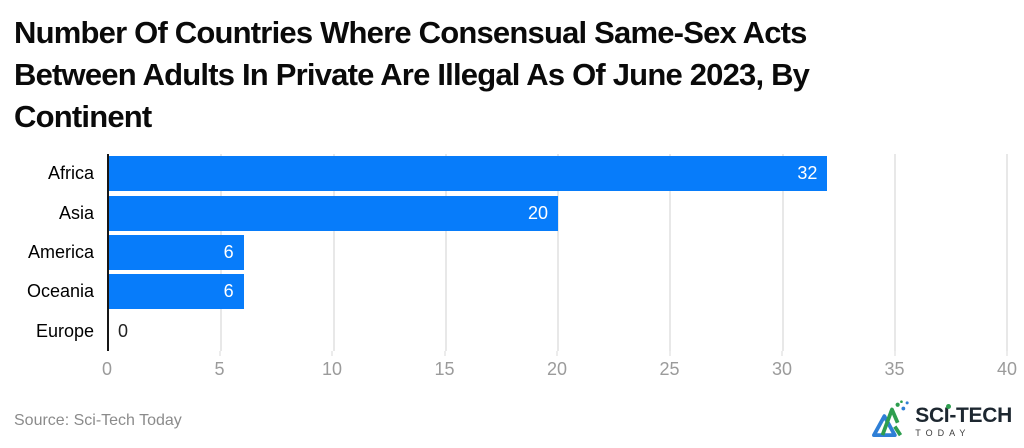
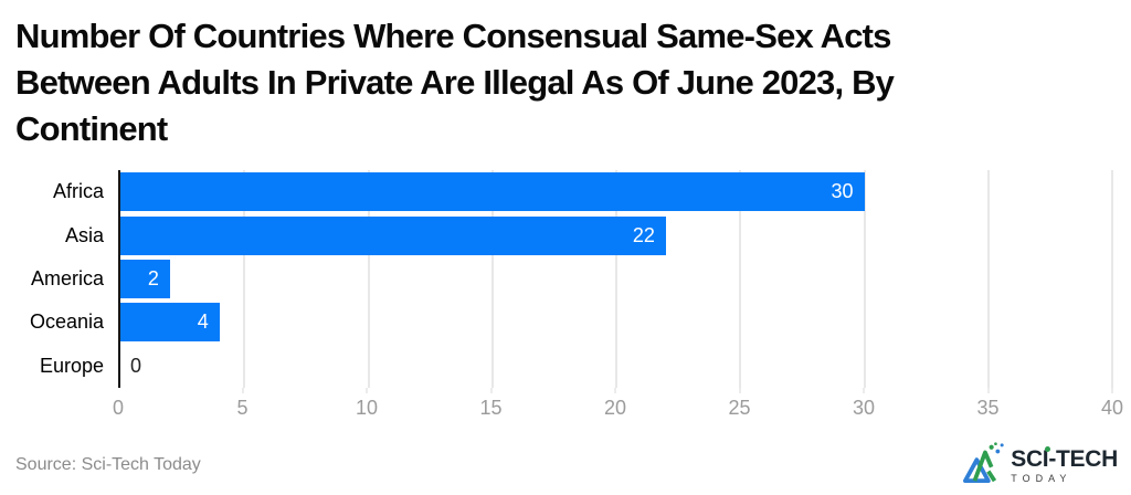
Africa: 32 -> 30
Asia: 20 -> 22
America: 6 -> 2
Oceania: 6 -> 4
